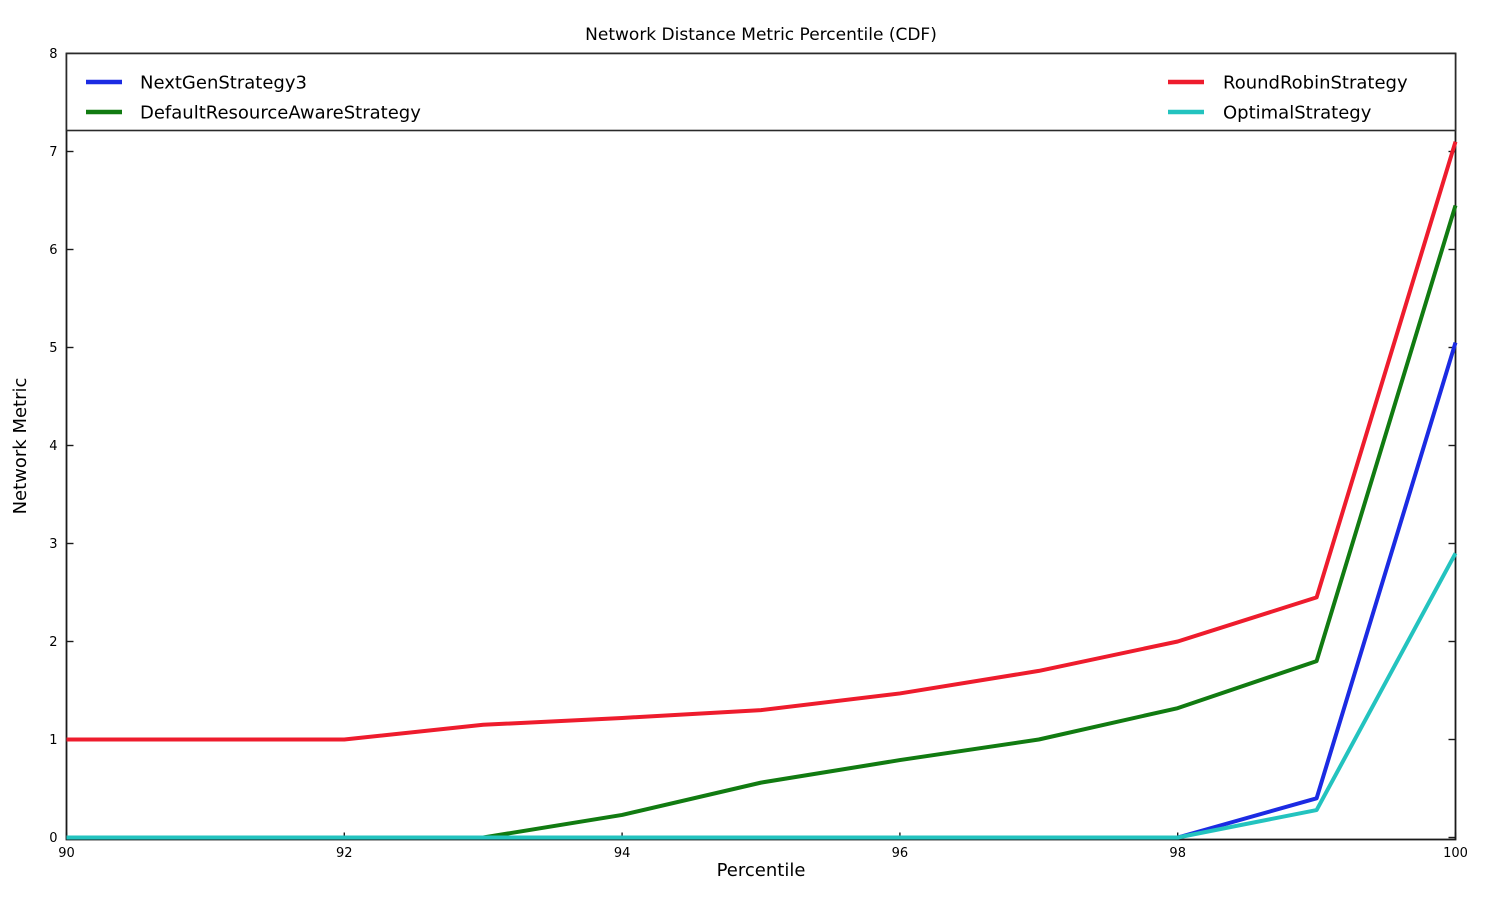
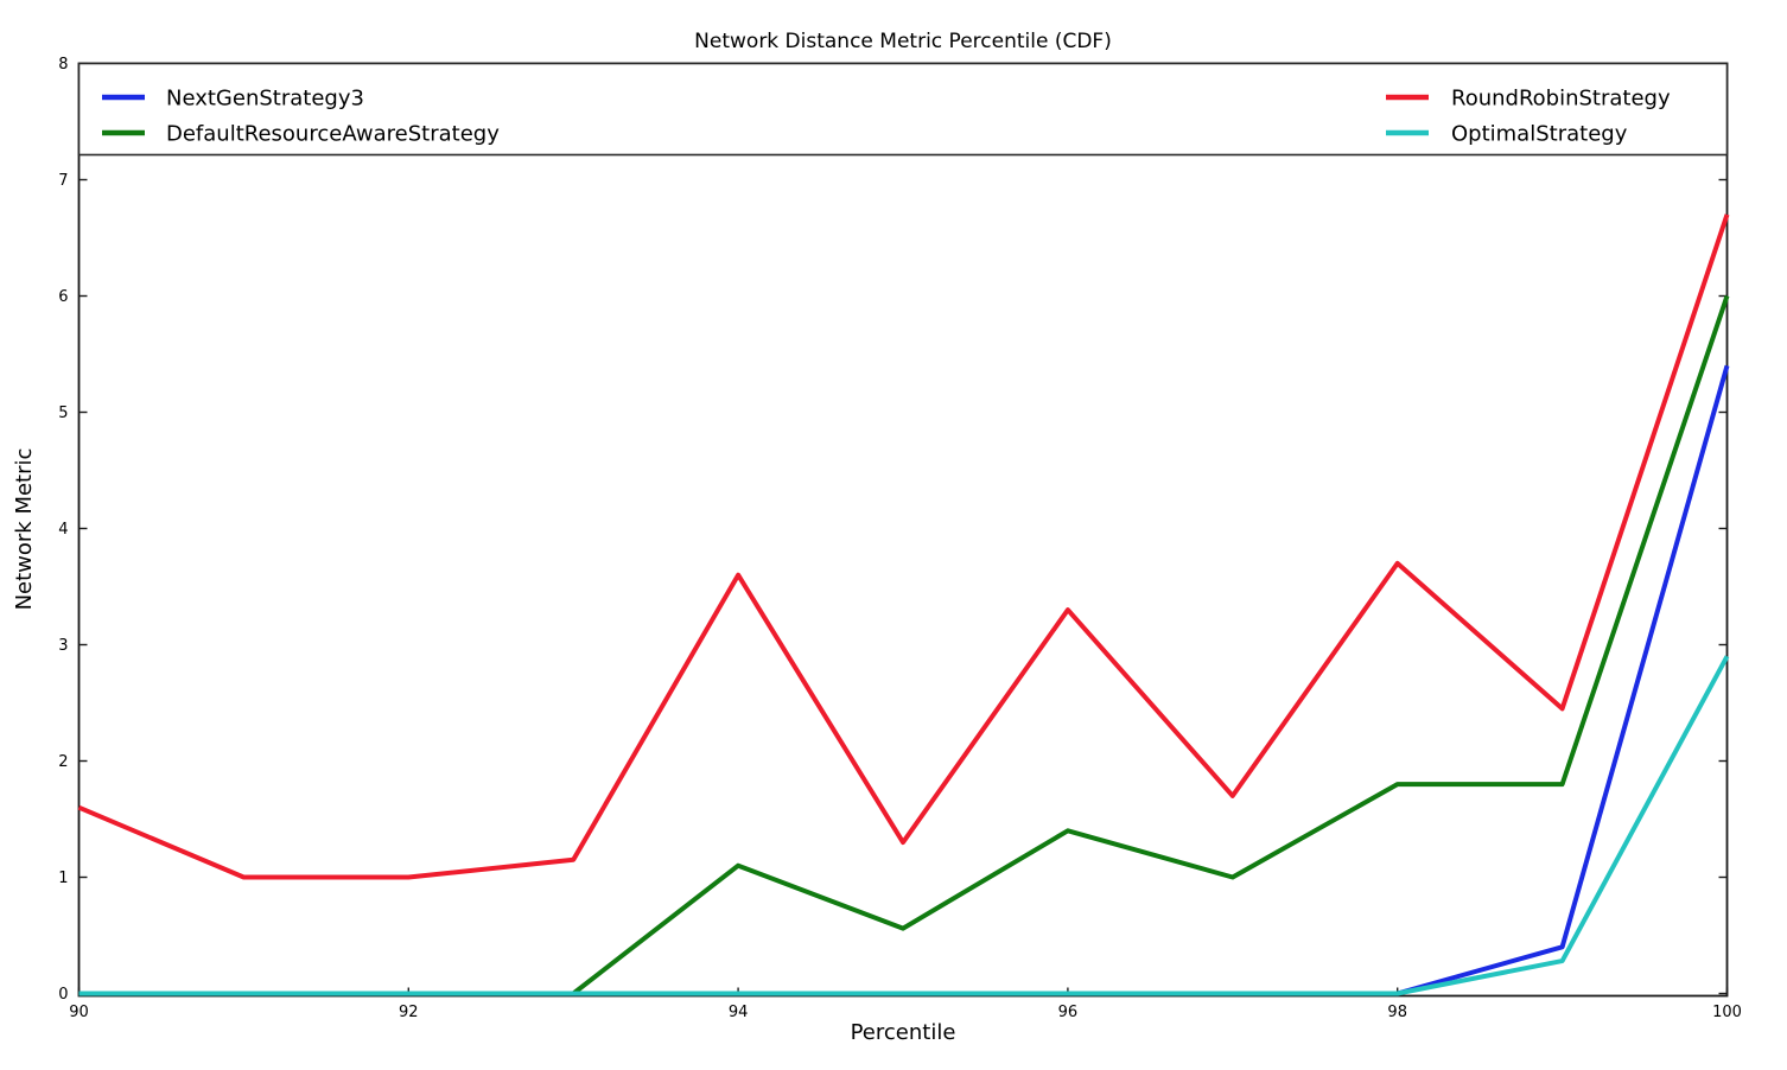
RoundRobinStrategy/90: 1.0 -> 1.6
DefaultResourceAwareStrategy/94: 0.2 -> 1.1
RoundRobinStrategy/94: 1.2 -> 3.6
DefaultResourceAwareStrategy/96: 0.8 -> 1.4
RoundRobinStrategy/96: 1.5 -> 3.3
DefaultResourceAwareStrategy/98: 1.3 -> 1.8
RoundRobinStrategy/98: 2.0 -> 3.7
NextGenStrategy3/100: 5.0 -> 5.4
DefaultResourceAwareStrategy/100: 6.5 -> 6.0
RoundRobinStrategy/100: 7.1 -> 6.7
